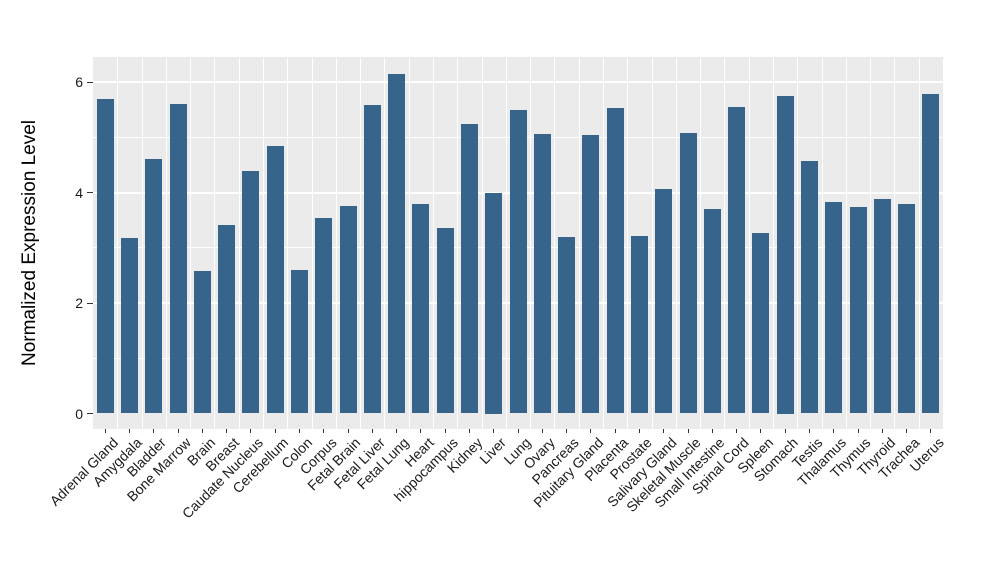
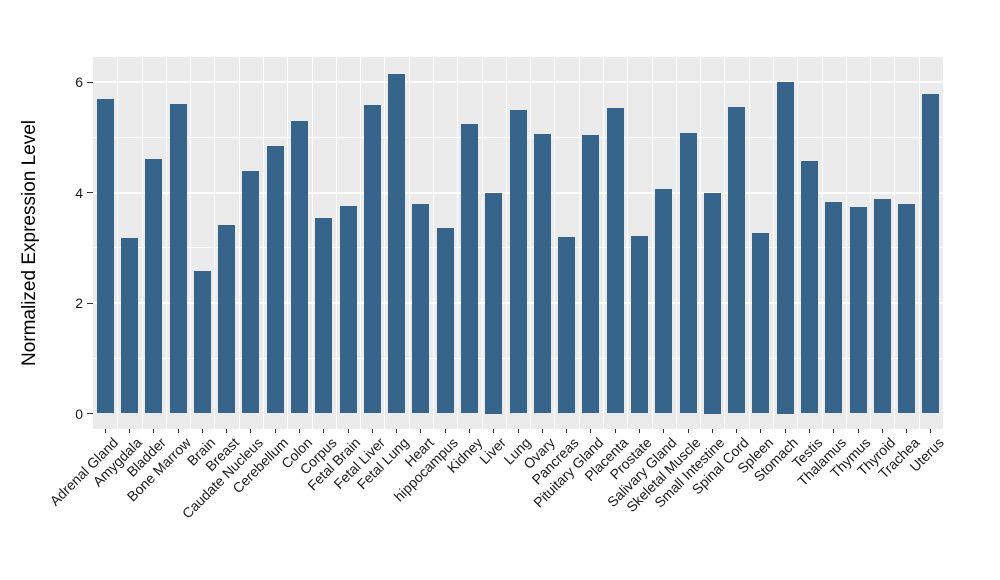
Colon: 2.6 -> 5.3
Small Intestine: 3.7 -> 4.0
Stomach: 5.8 -> 6.0
